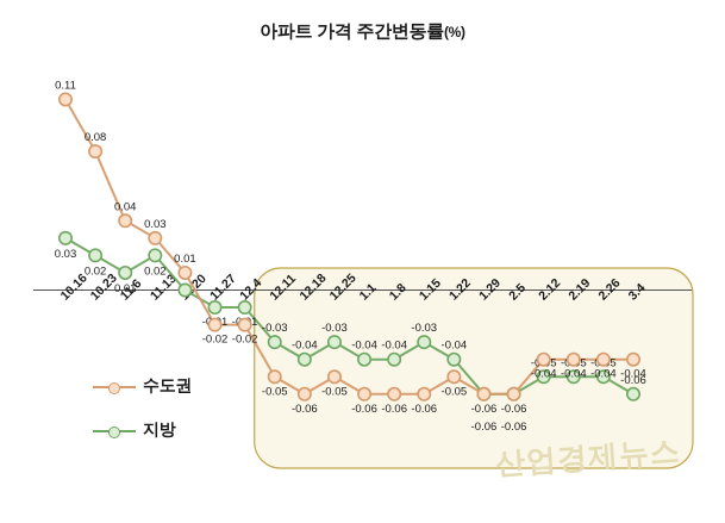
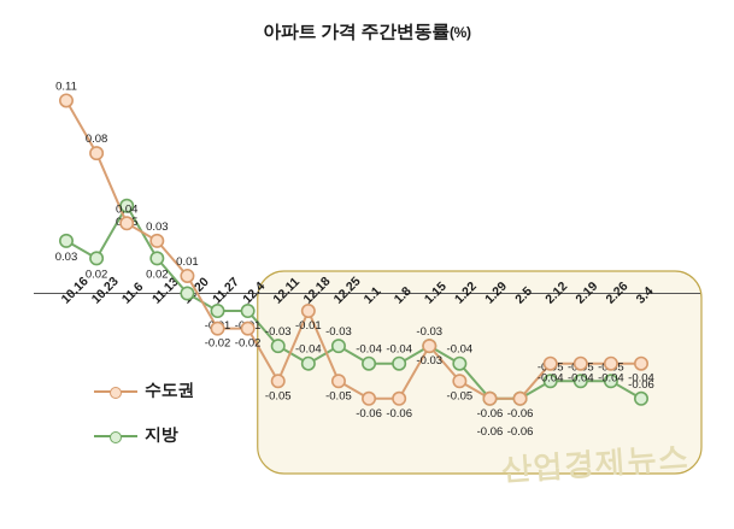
지방/11.6: 0.01 -> 0.05
수도권/12.18: -0.06 -> -0.01
수도권/1.15: -0.06 -> -0.03
